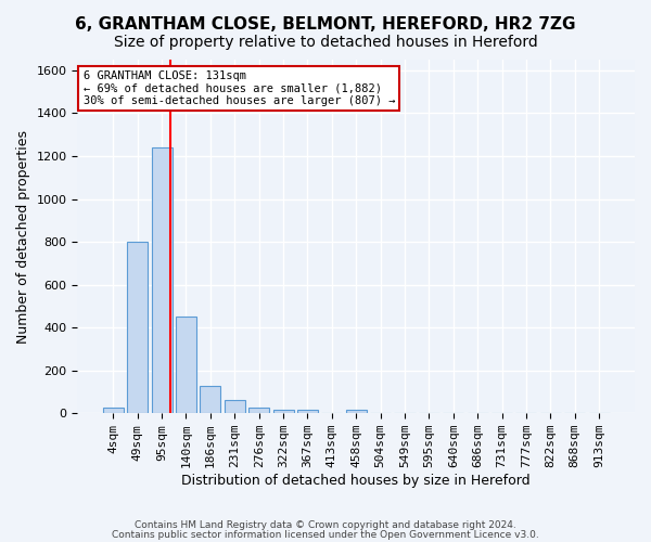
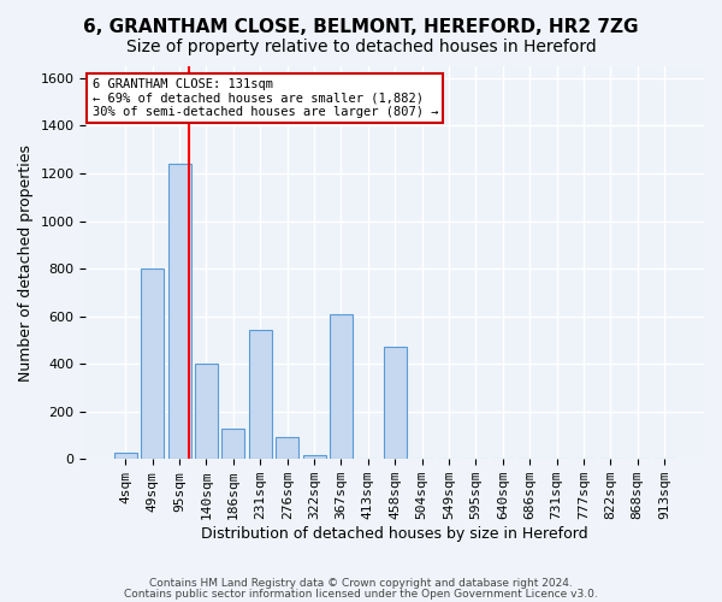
140sqm: 450 -> 400
231sqm: 60 -> 540
276sqm: 20 -> 90
367sqm: 20 -> 610
458sqm: 20 -> 470
